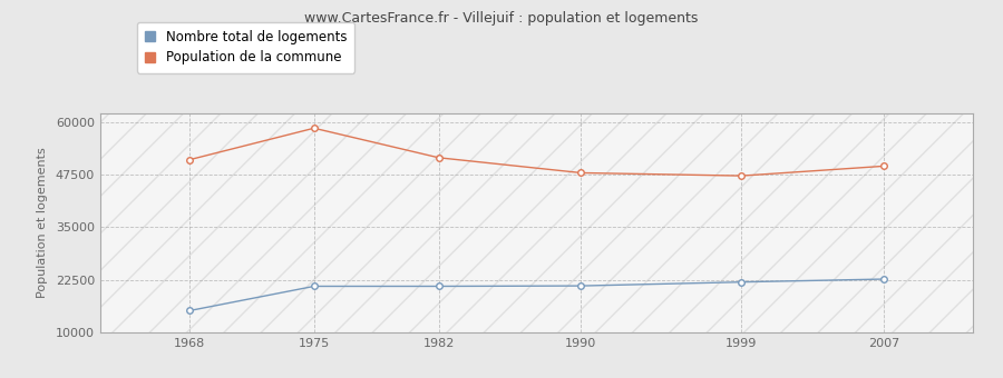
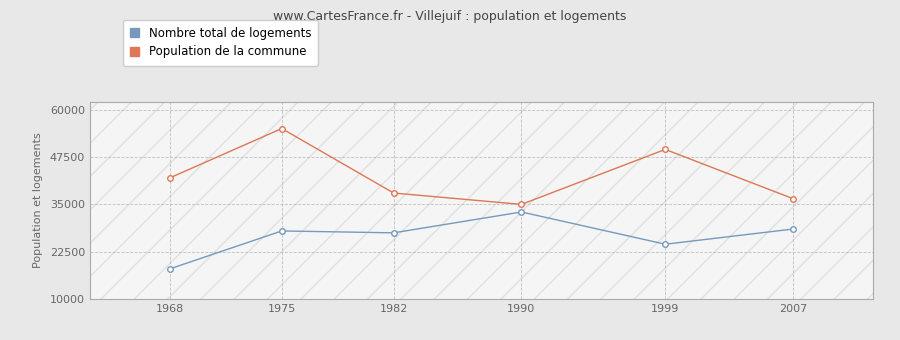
Nombre total de logements/1968: 15200 -> 18000
Population de la commune/1968: 51000 -> 42000
Nombre total de logements/1975: 21000 -> 28000
Population de la commune/1975: 58500 -> 55000
Nombre total de logements/1982: 21000 -> 27500
Population de la commune/1982: 51500 -> 38000
Nombre total de logements/1990: 21100 -> 33000
Population de la commune/1990: 47900 -> 35000
Nombre total de logements/1999: 22000 -> 24500
Population de la commune/1999: 47200 -> 49500
Nombre total de logements/2007: 22700 -> 28500
Population de la commune/2007: 49500 -> 36500
